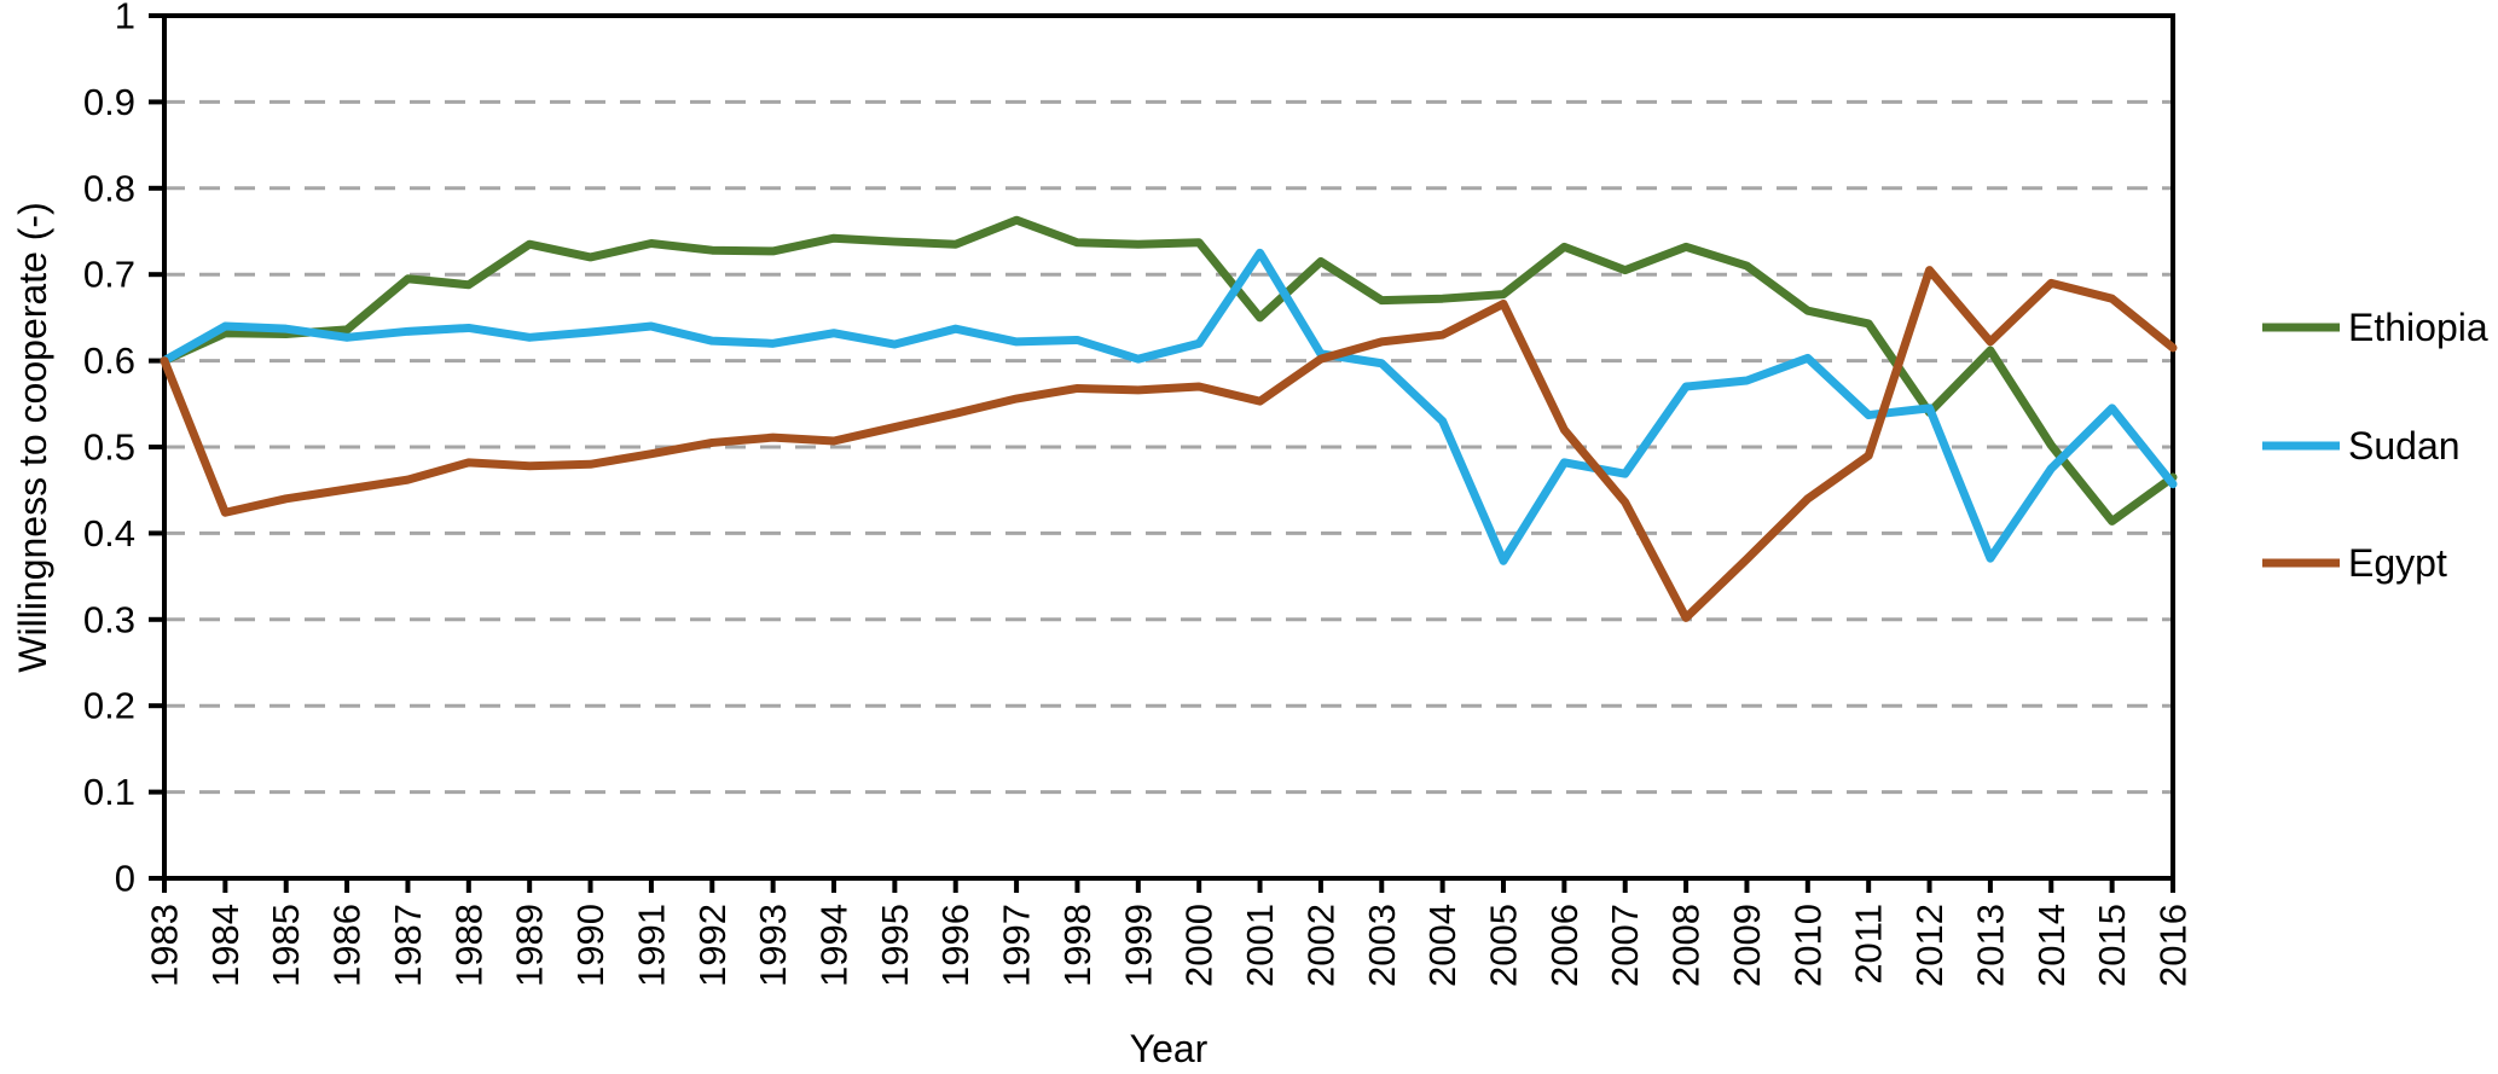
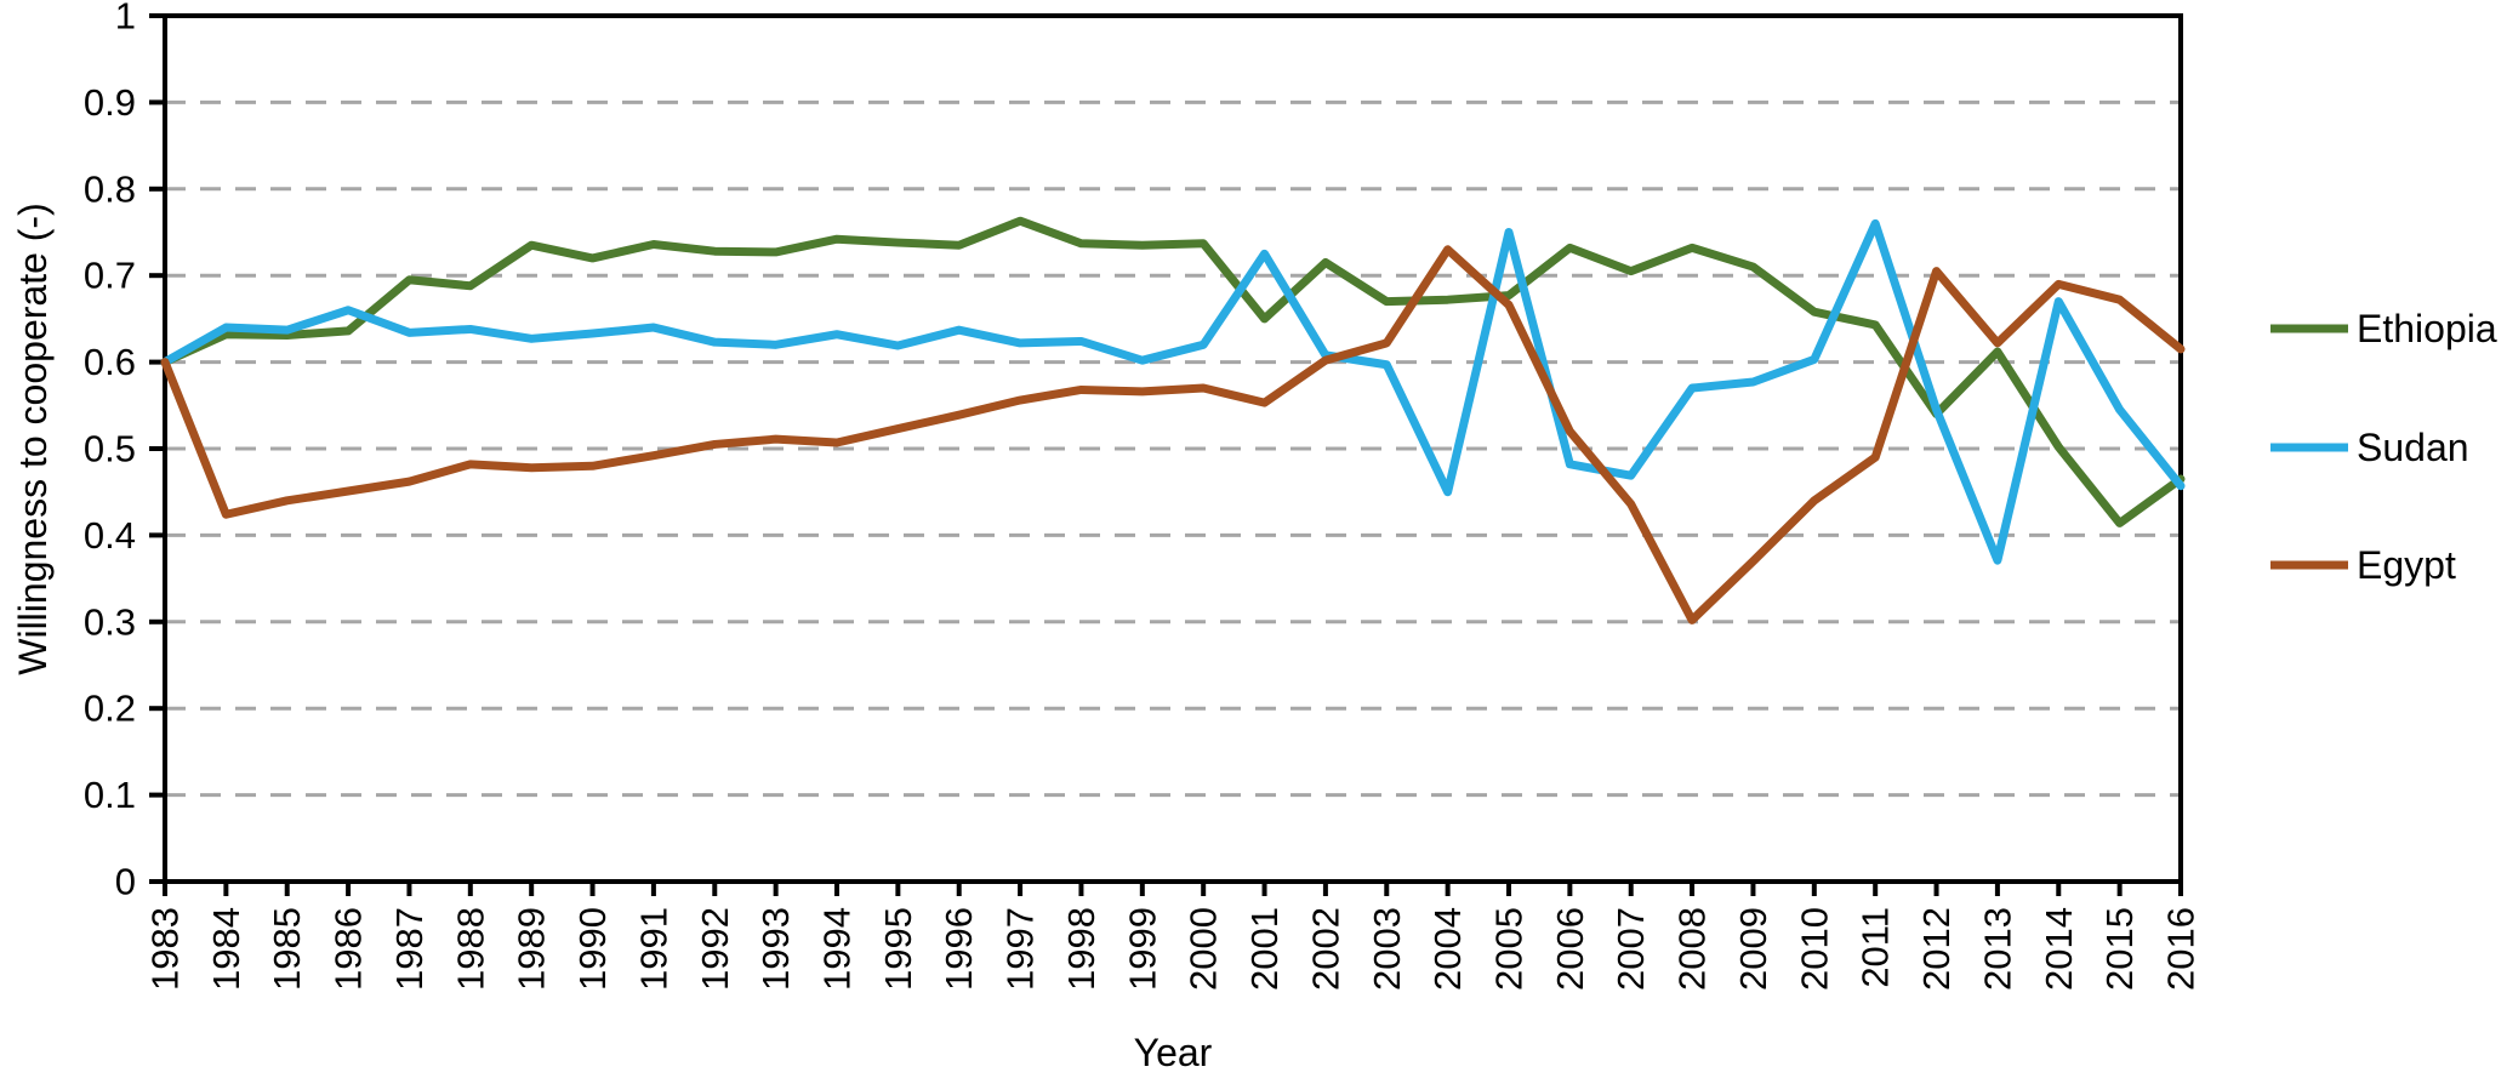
Sudan/1986: 0.63 -> 0.66
Sudan/2004: 0.53 -> 0.45
Egypt/2004: 0.63 -> 0.73
Sudan/2005: 0.37 -> 0.75
Sudan/2011: 0.54 -> 0.76
Sudan/2014: 0.47 -> 0.67
